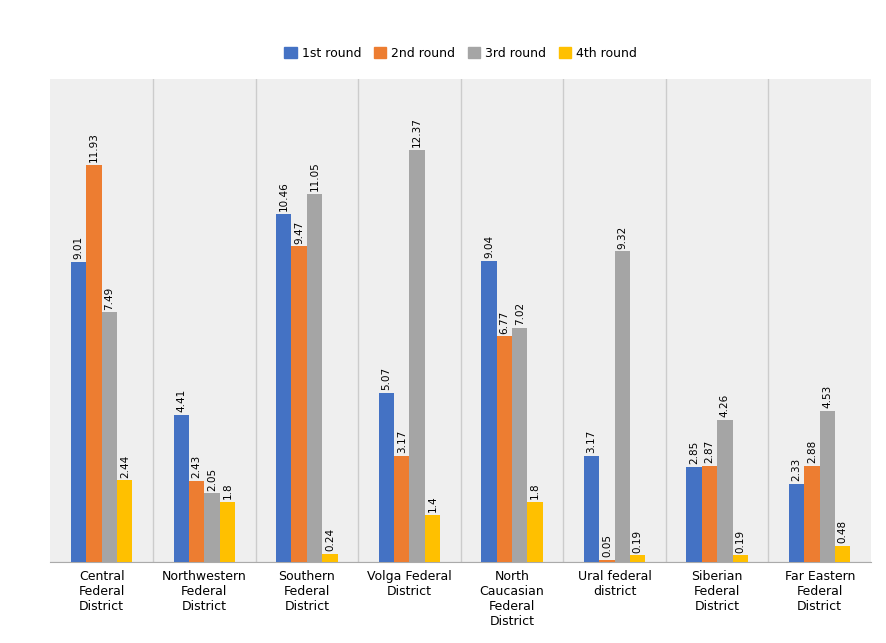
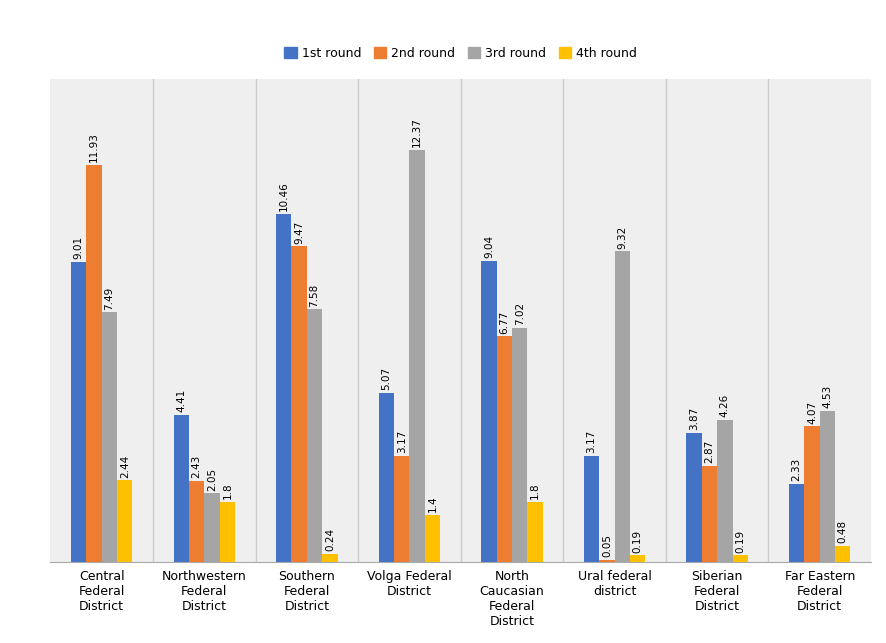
3rd round/Southern Federal District: 11.05 -> 7.58
1st round/Siberian Federal District: 2.85 -> 3.87
2nd round/Far Eastern Federal District: 2.88 -> 4.07
